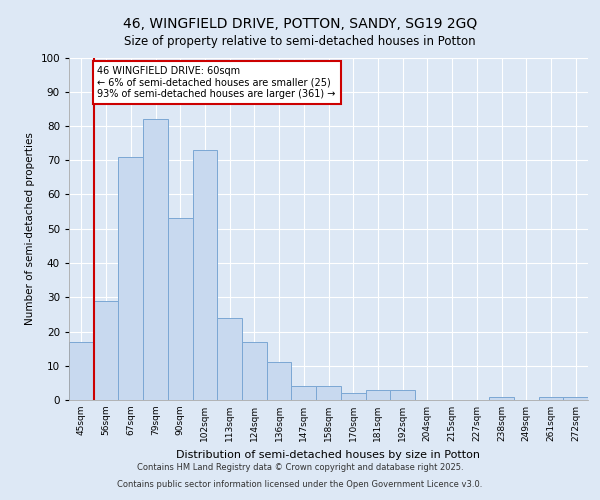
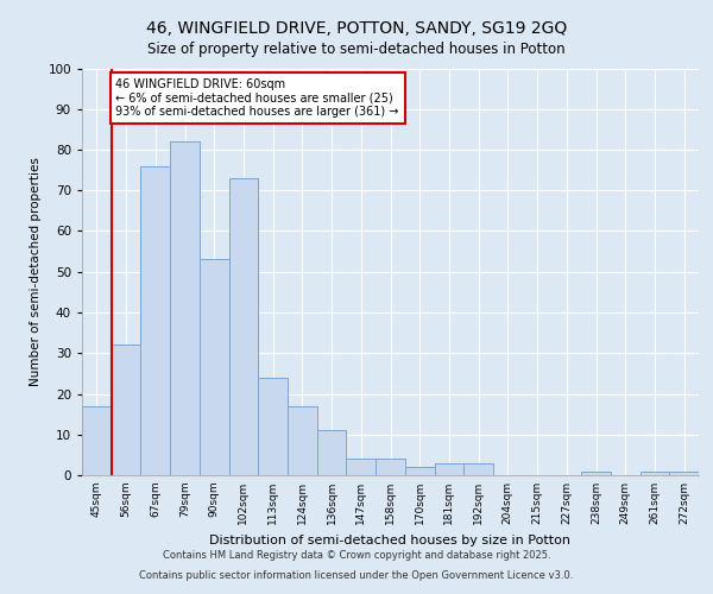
56sqm: 29 -> 32
67sqm: 71 -> 76
